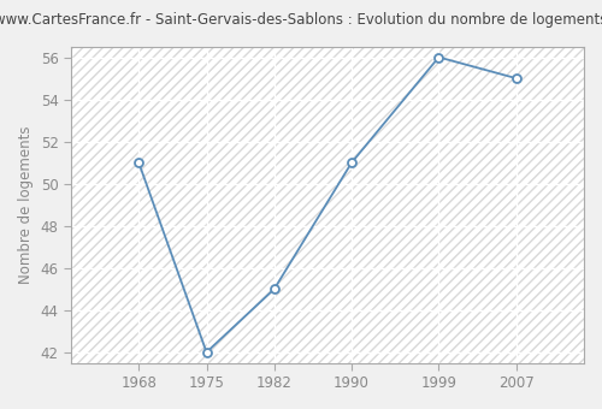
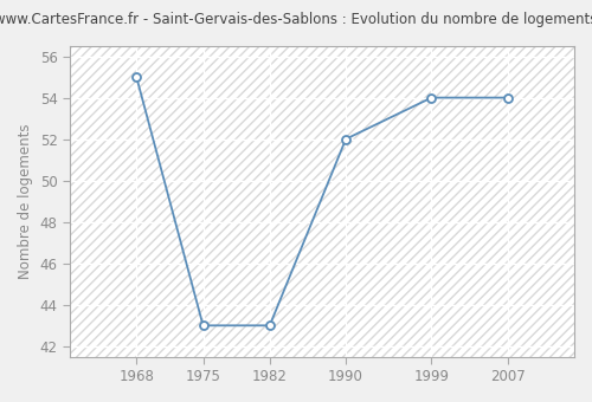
1968: 51 -> 55
1975: 42 -> 43
1982: 45 -> 43
1990: 51 -> 52
1999: 56 -> 54
2007: 55 -> 54
